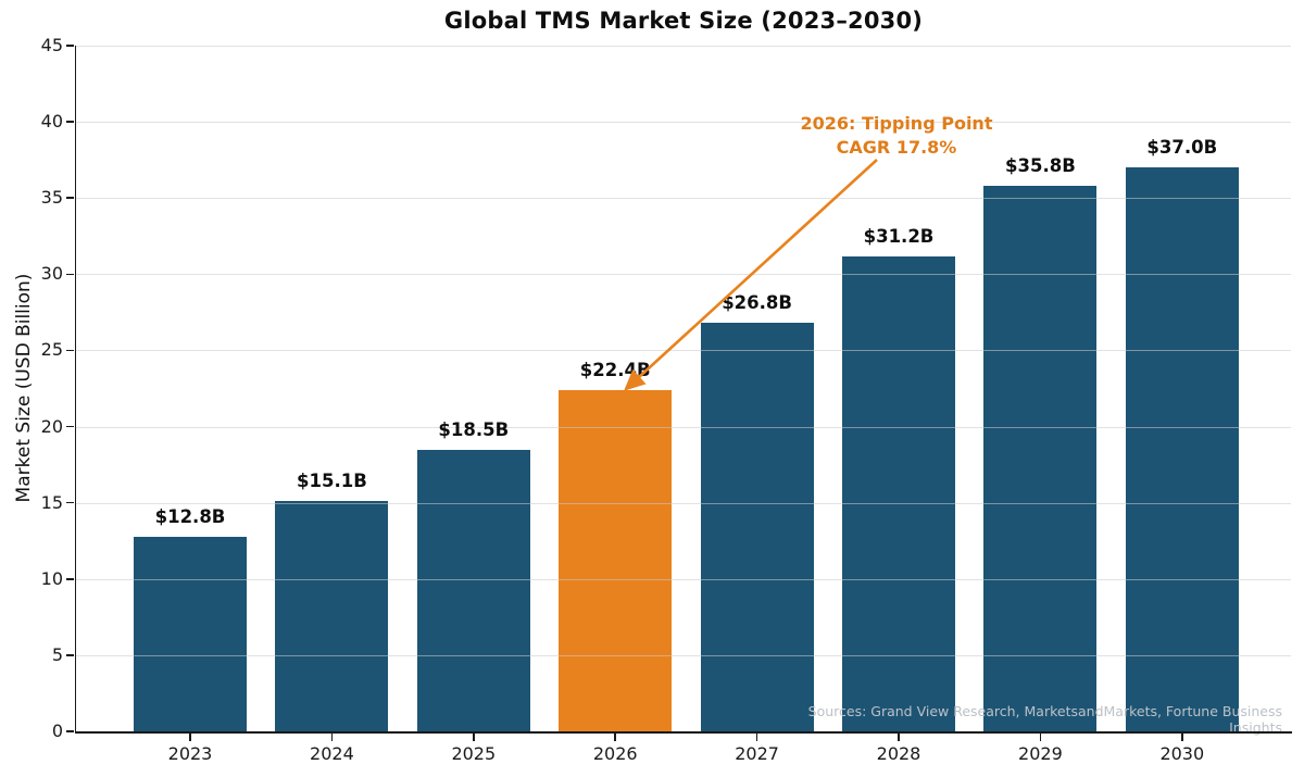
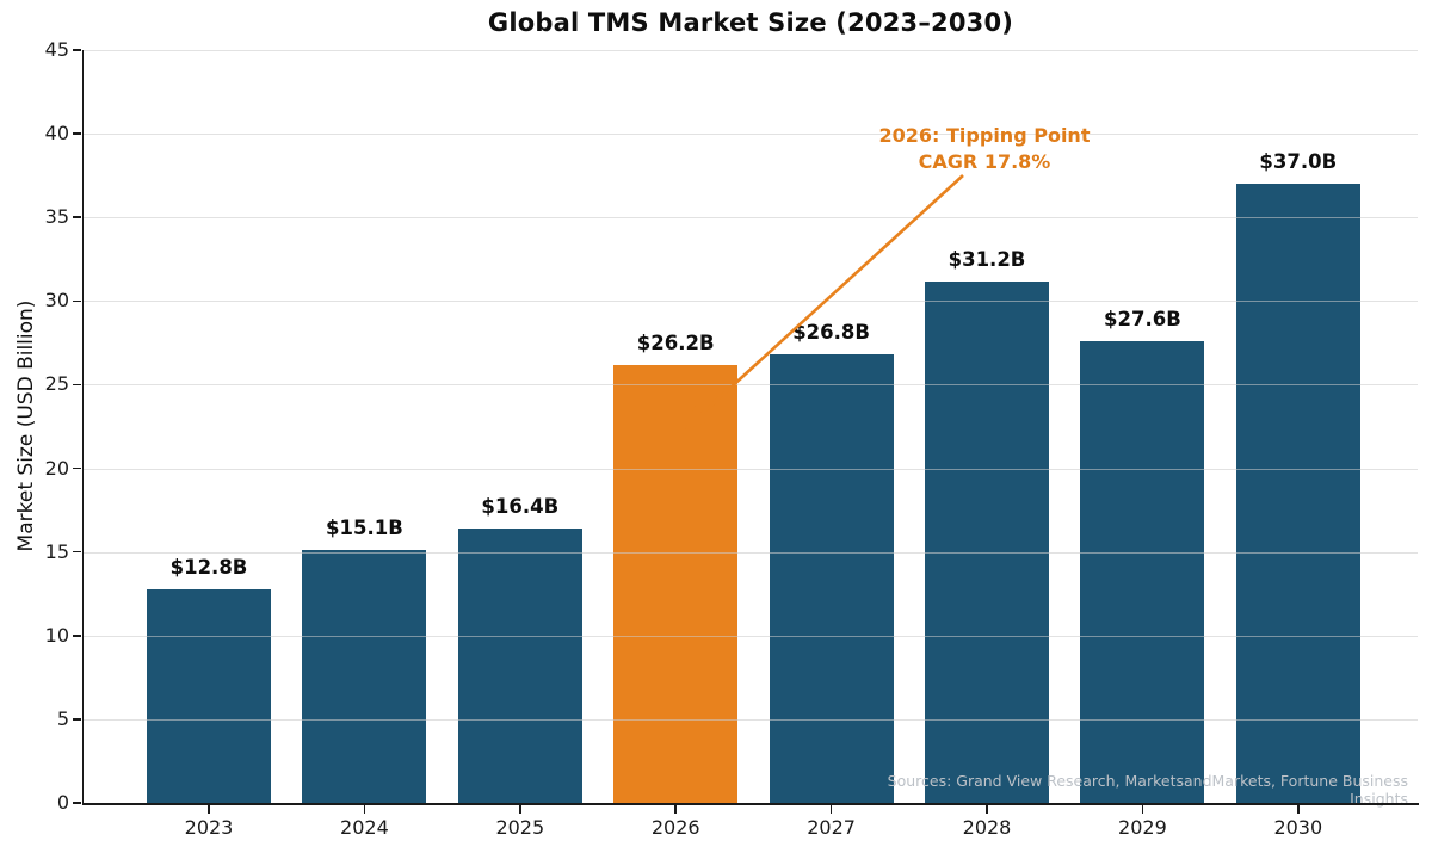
2025: $18.5B -> $16.4B
2026: $22.4B -> $26.2B
2029: $35.8B -> $27.6B
